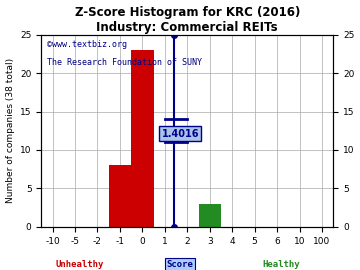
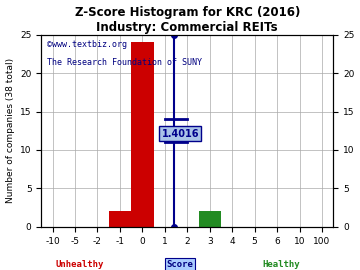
-1: 8 -> 2
0: 23 -> 24
3: 3 -> 2
